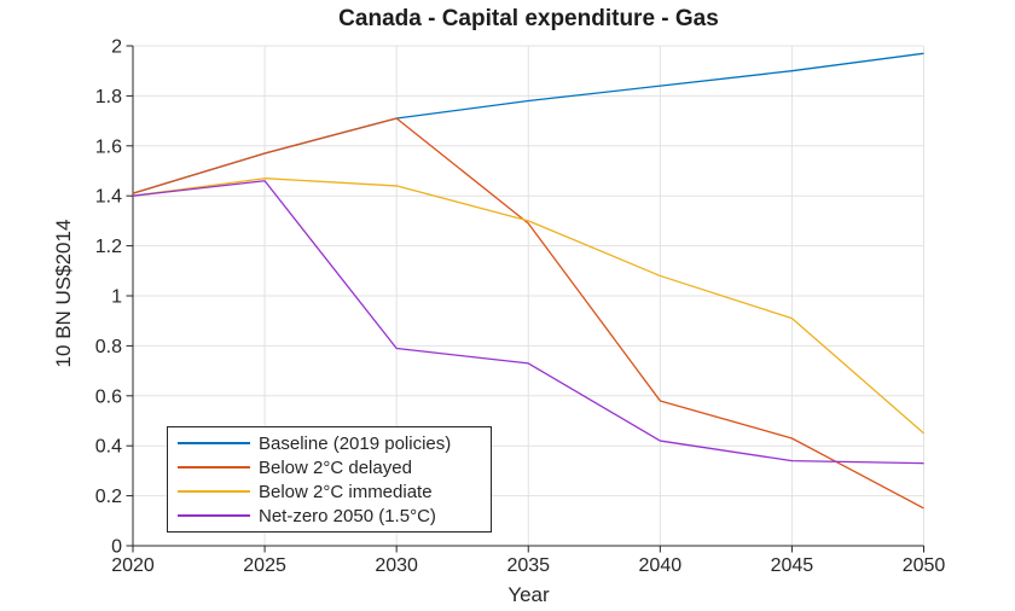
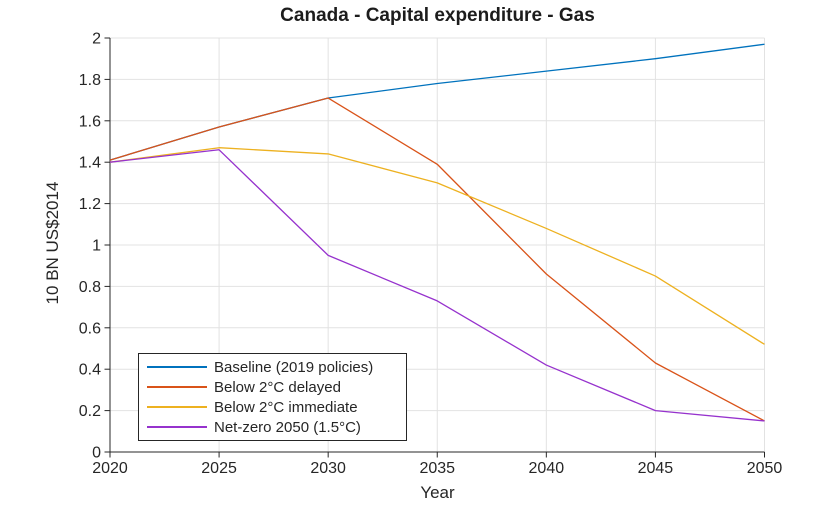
Net-zero 2050 (1.5°C)/2030: 0.79 -> 0.95
Below 2°C delayed/2035: 1.29 -> 1.39
Below 2°C delayed/2040: 0.58 -> 0.86
Below 2°C immediate/2045: 0.91 -> 0.85
Net-zero 2050 (1.5°C)/2045: 0.34 -> 0.20
Below 2°C immediate/2050: 0.45 -> 0.52
Net-zero 2050 (1.5°C)/2050: 0.33 -> 0.15
